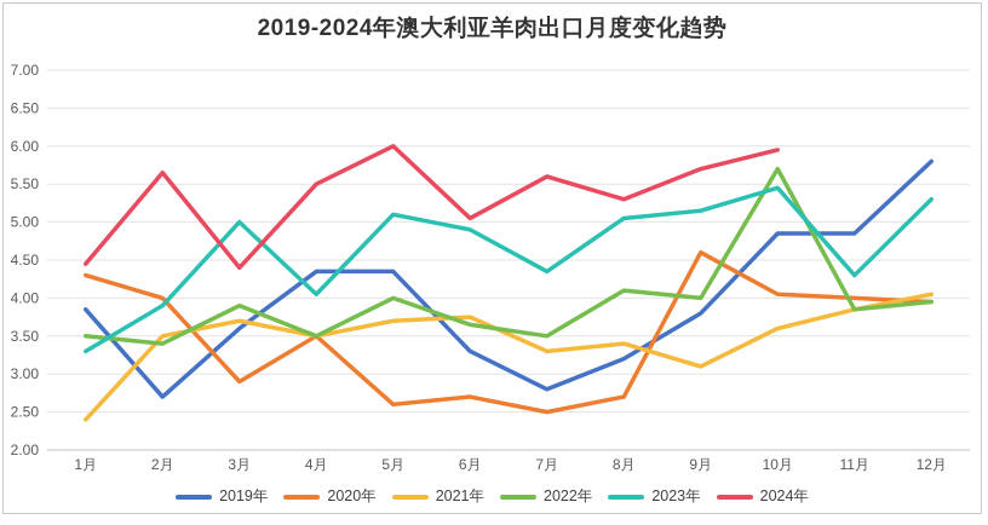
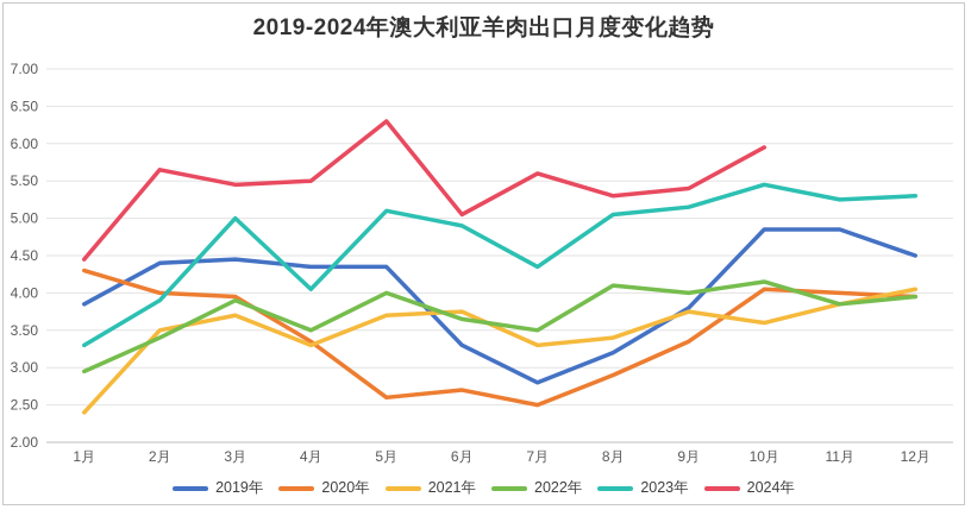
2022年/1月: 3.5 -> 3.0
2019年/2月: 2.7 -> 4.4
2019年/3月: 3.6 -> 4.5
2020年/3月: 2.9 -> 4.0
2024年/3月: 4.4 -> 5.5
2020年/4月: 3.5 -> 3.4
2021年/4月: 3.5 -> 3.3
2024年/5月: 6.0 -> 6.3
2020年/8月: 2.7 -> 2.9
2020年/9月: 4.6 -> 3.4
2021年/9月: 3.1 -> 3.8
2024年/9月: 5.7 -> 5.4
2022年/10月: 5.7 -> 4.2
2023年/11月: 4.3 -> 5.2
2019年/12月: 5.8 -> 4.5
